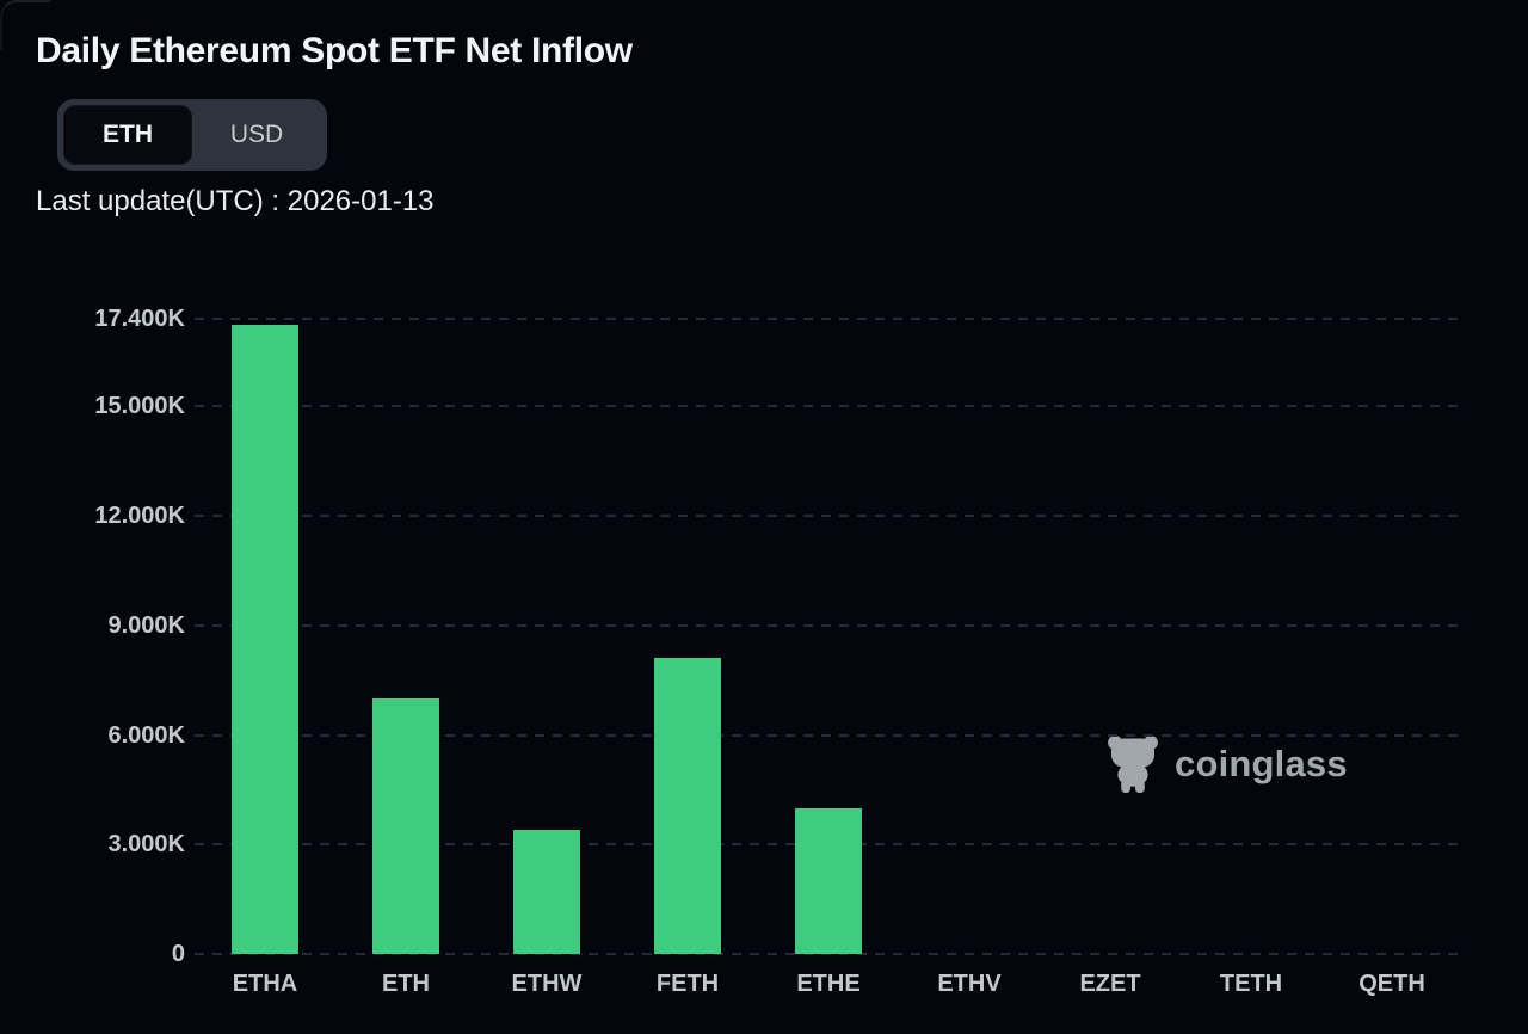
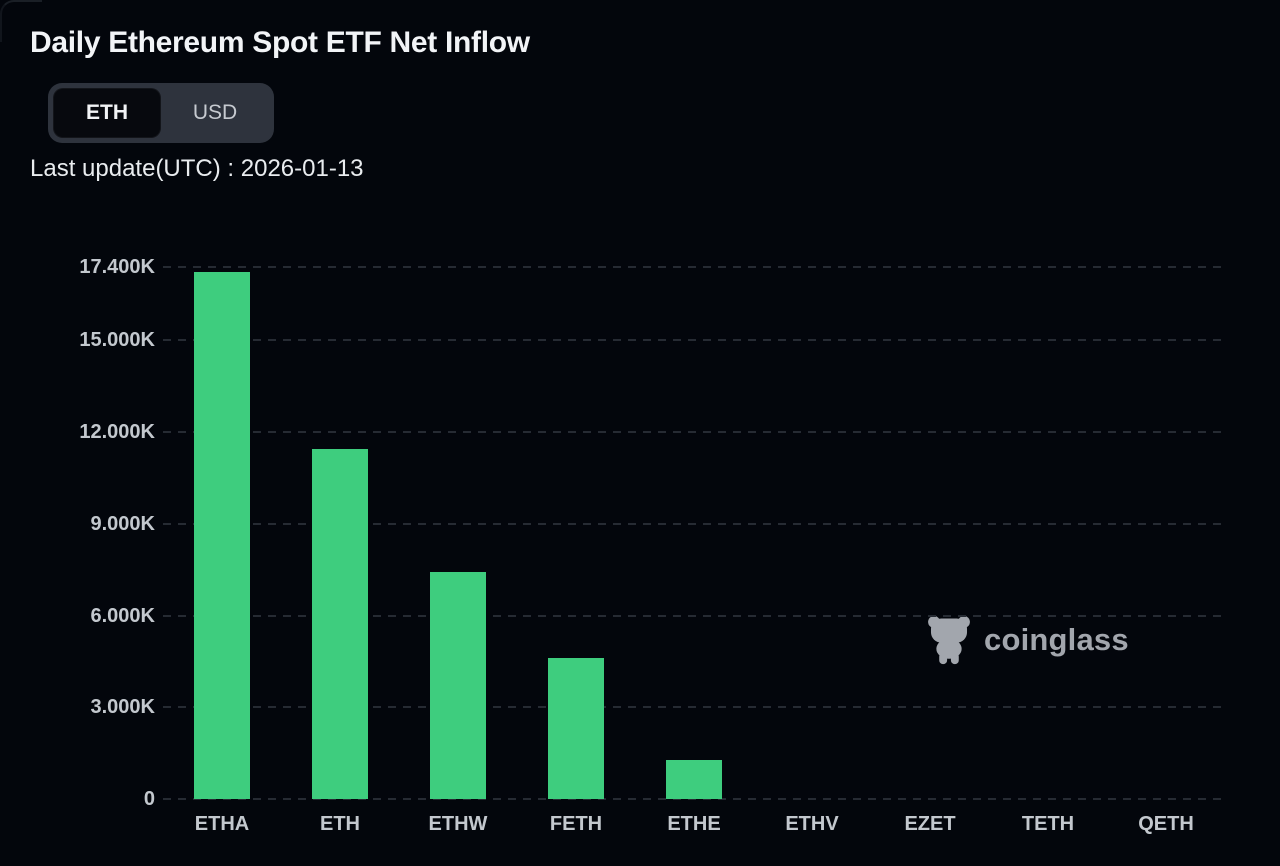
ETH: 7.0K -> 11.4K
ETHW: 3.4K -> 7.4K
FETH: 8.1K -> 4.6K
ETHE: 4.0K -> 1.3K
